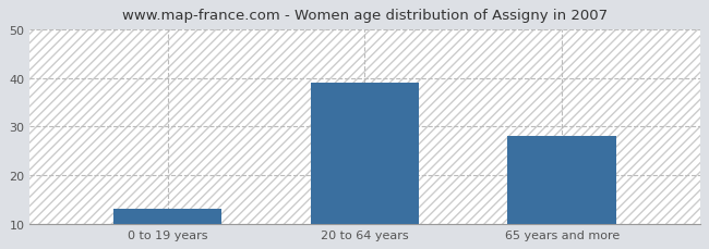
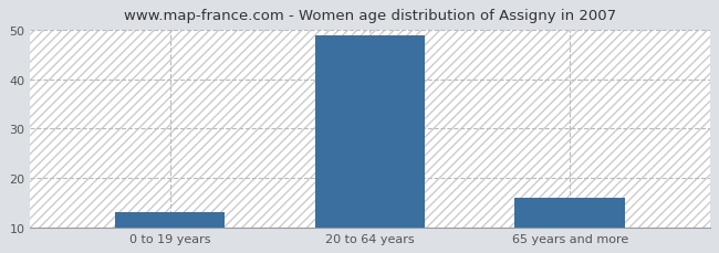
20 to 64 years: 39 -> 49
65 years and more: 28 -> 16
